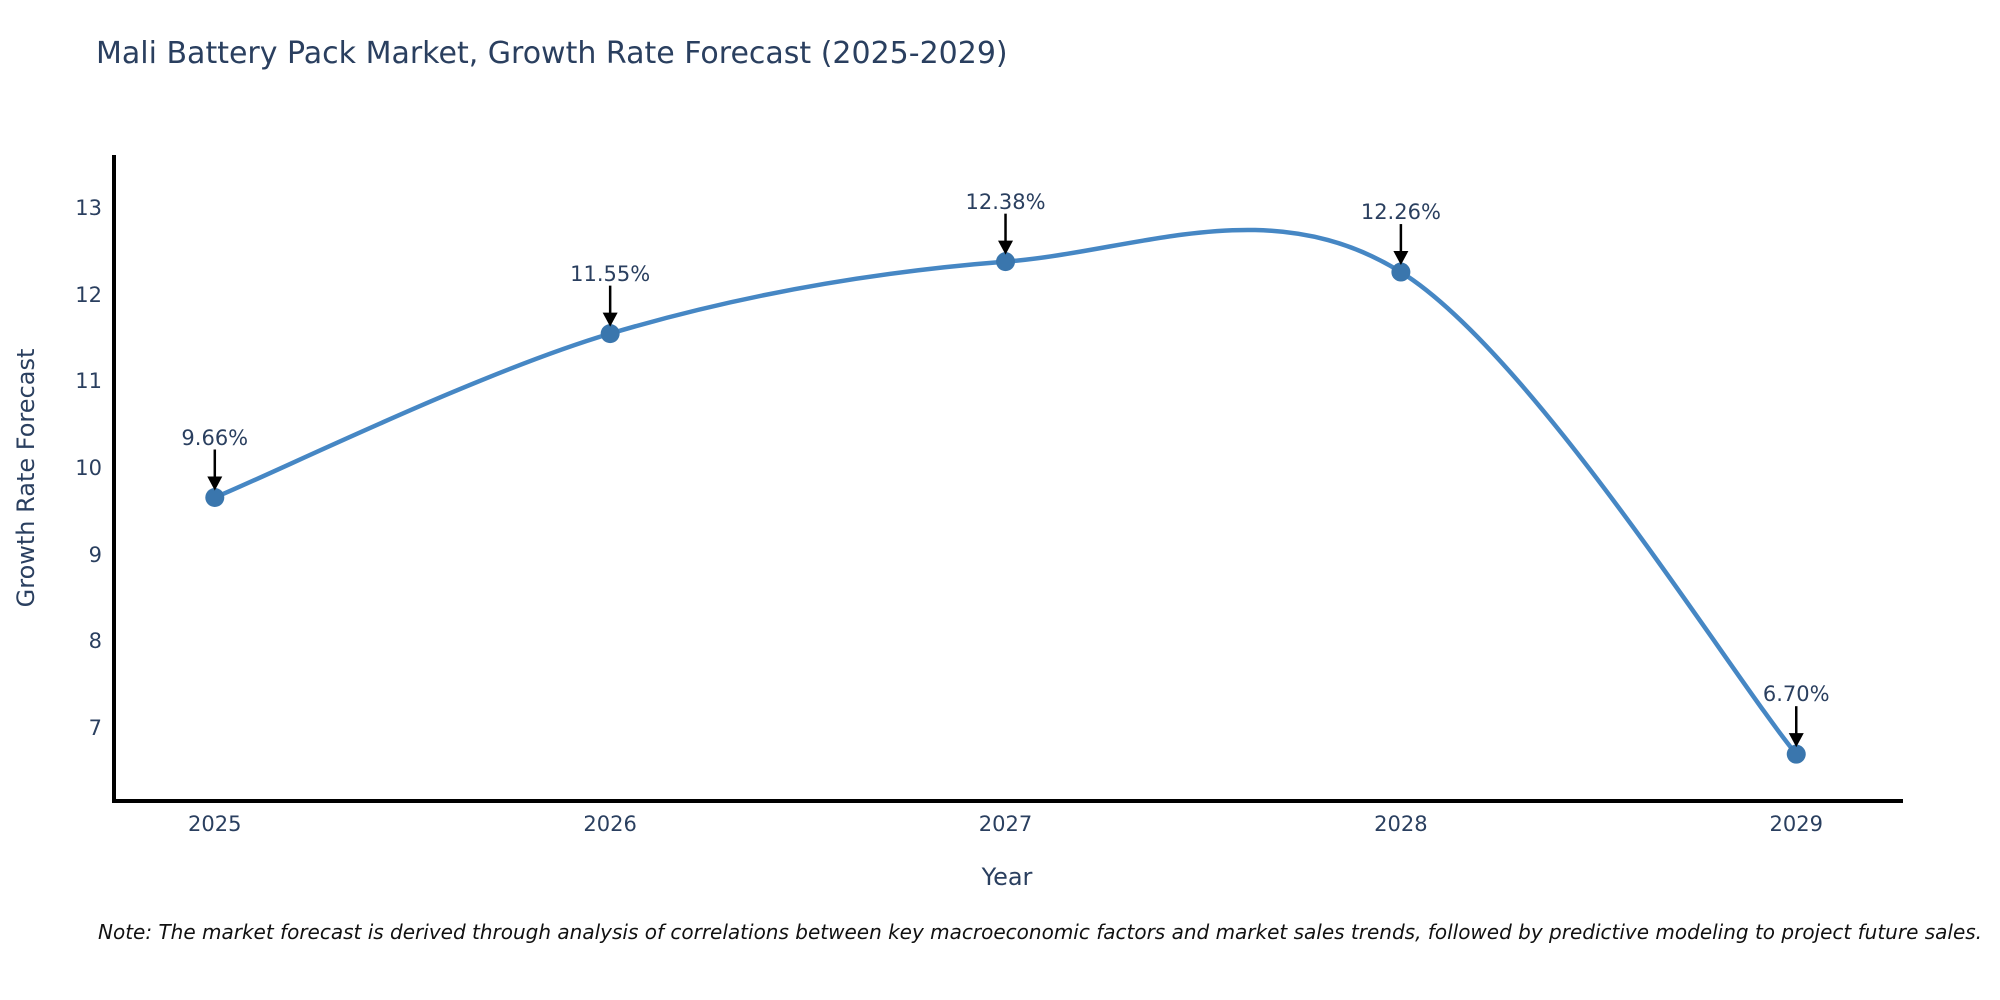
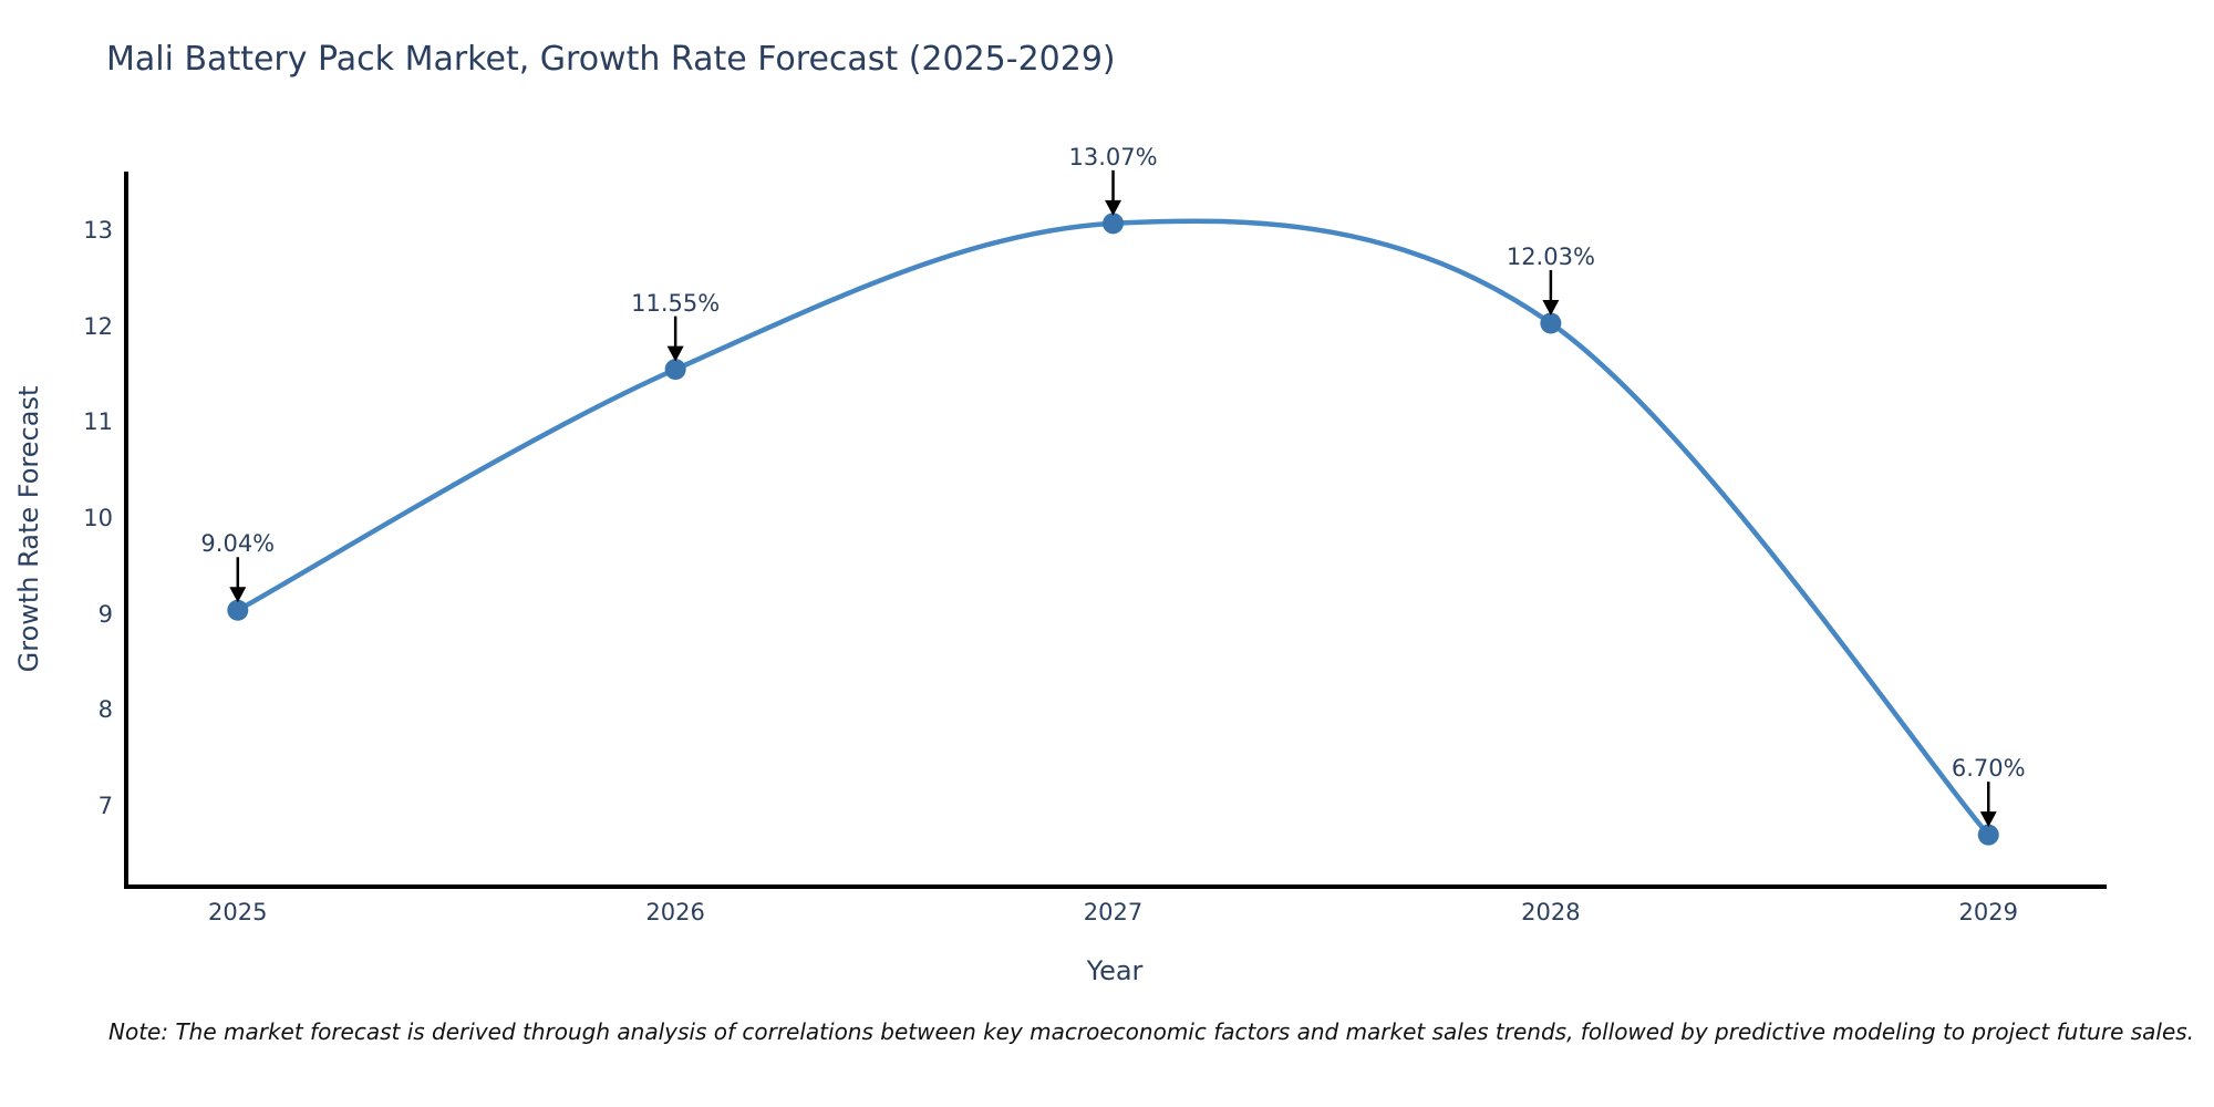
2025: 9.66% -> 9.04%
2027: 12.38% -> 13.07%
2028: 12.26% -> 12.03%
